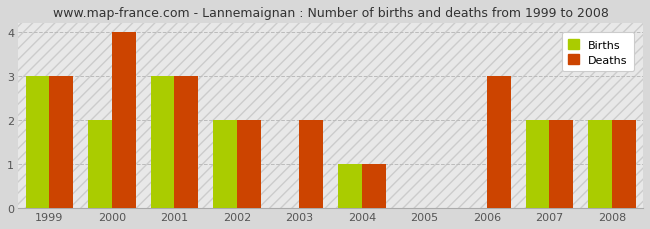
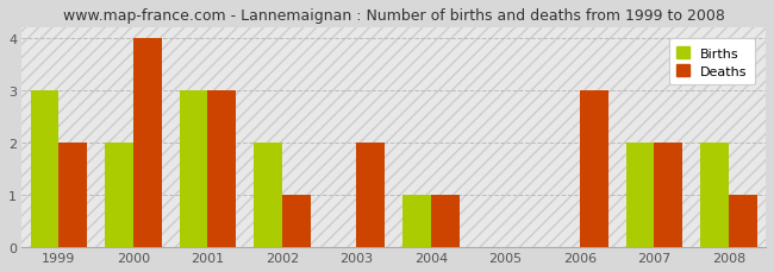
Deaths/1999: 3 -> 2
Deaths/2002: 2 -> 1
Deaths/2008: 2 -> 1
